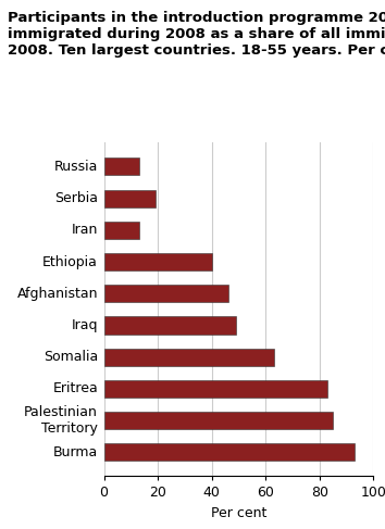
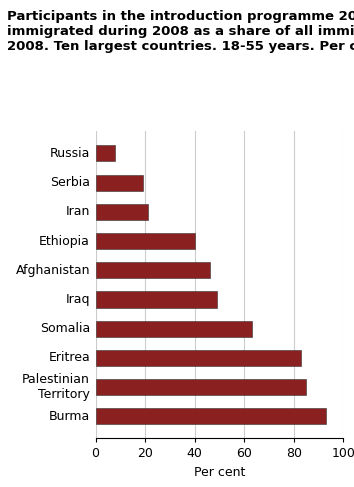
Russia: 13 -> 8
Iran: 13 -> 21
